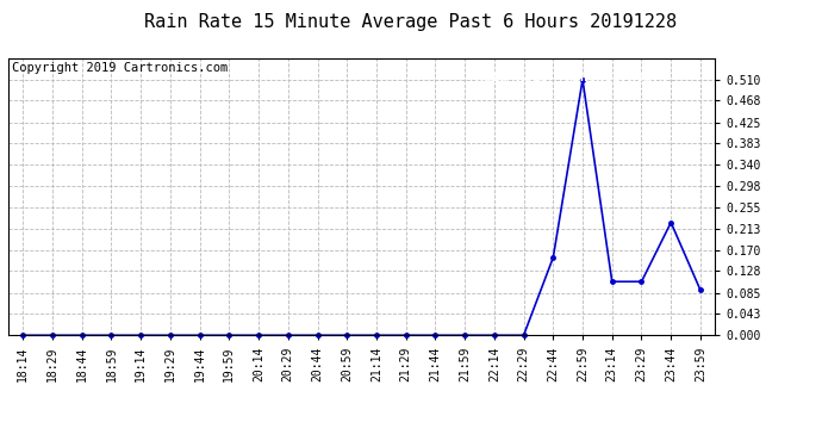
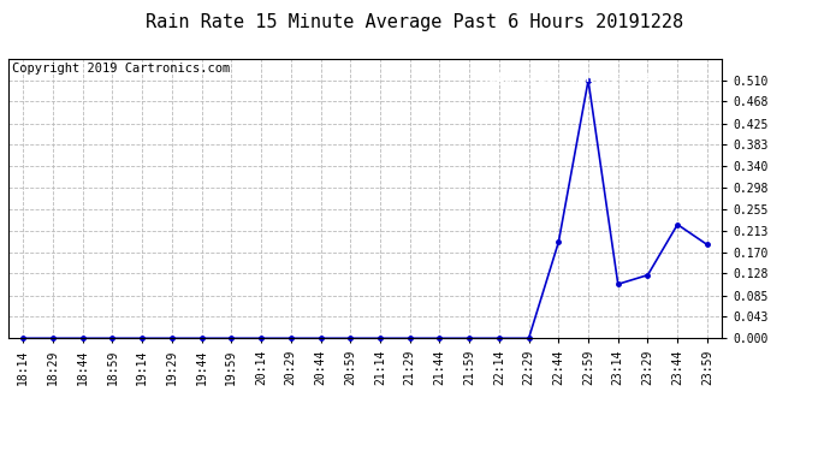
22:44: 0.155 -> 0.190
23:29: 0.107 -> 0.125
23:59: 0.090 -> 0.185
